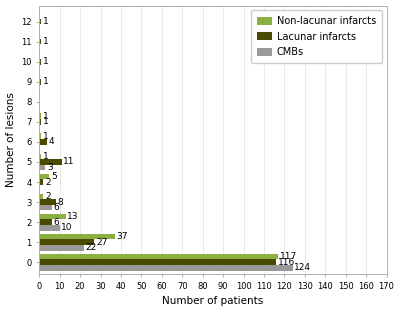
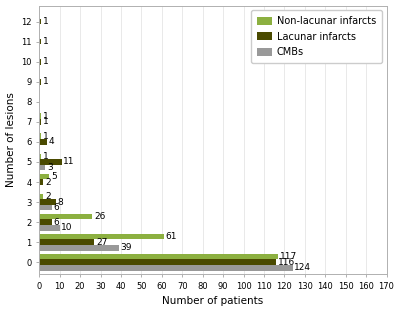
Non-lacunar infarcts/2: 13 -> 26
Non-lacunar infarcts/1: 37 -> 61
CMBs/1: 22 -> 39
